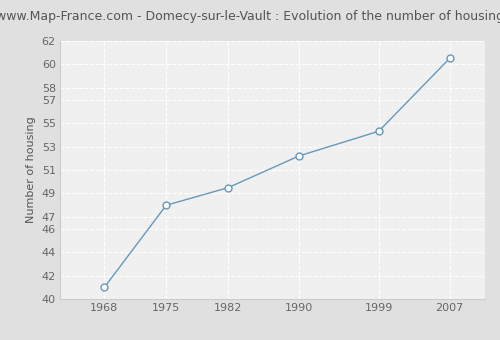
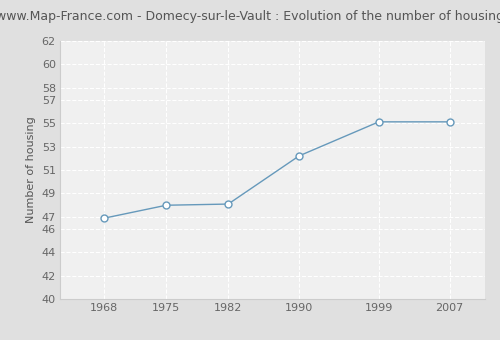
1968: 41.0 -> 46.9
1982: 49.5 -> 48.1
1999: 54.3 -> 55.1
2007: 60.5 -> 55.1
